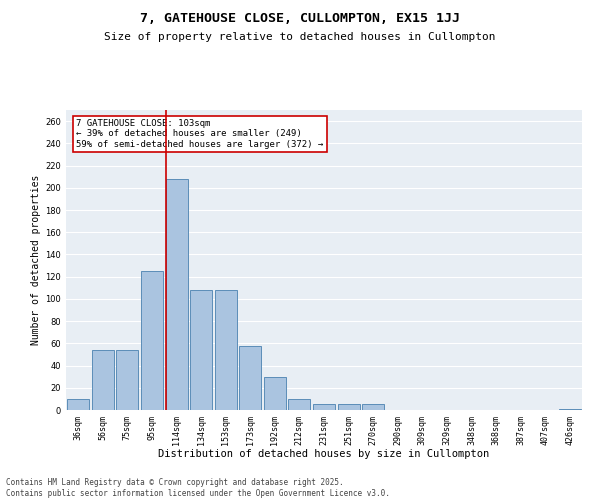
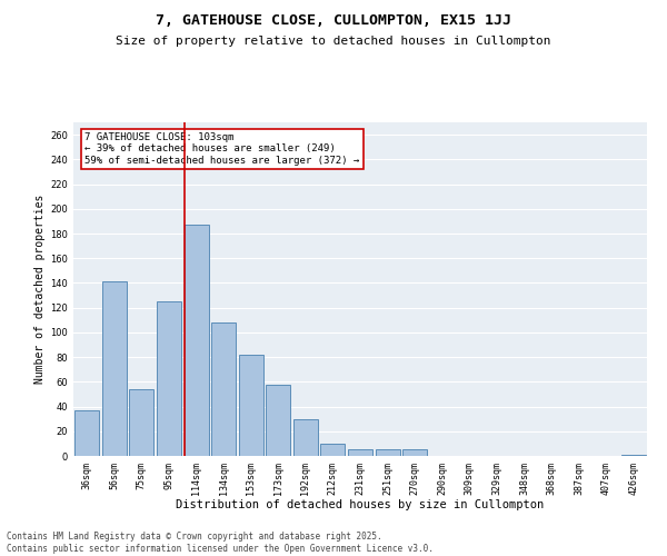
36sqm: 10 -> 37
56sqm: 54 -> 141
114sqm: 208 -> 187
153sqm: 108 -> 82
